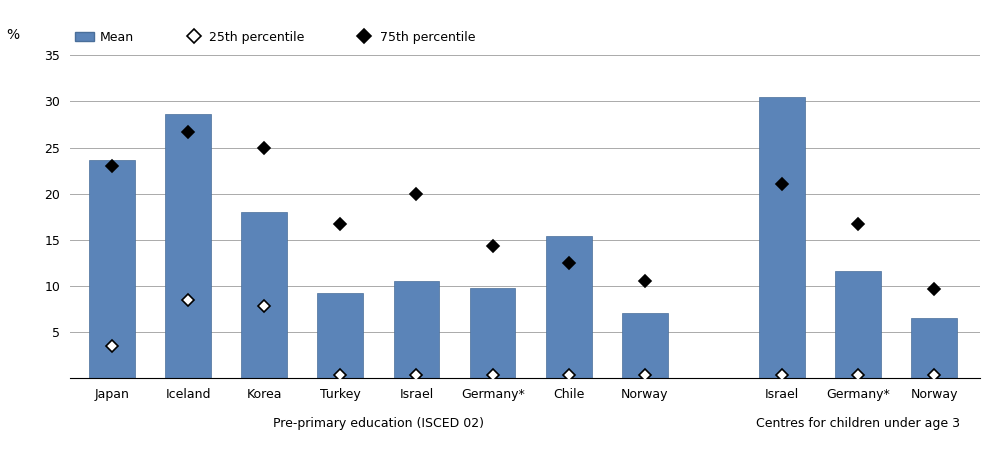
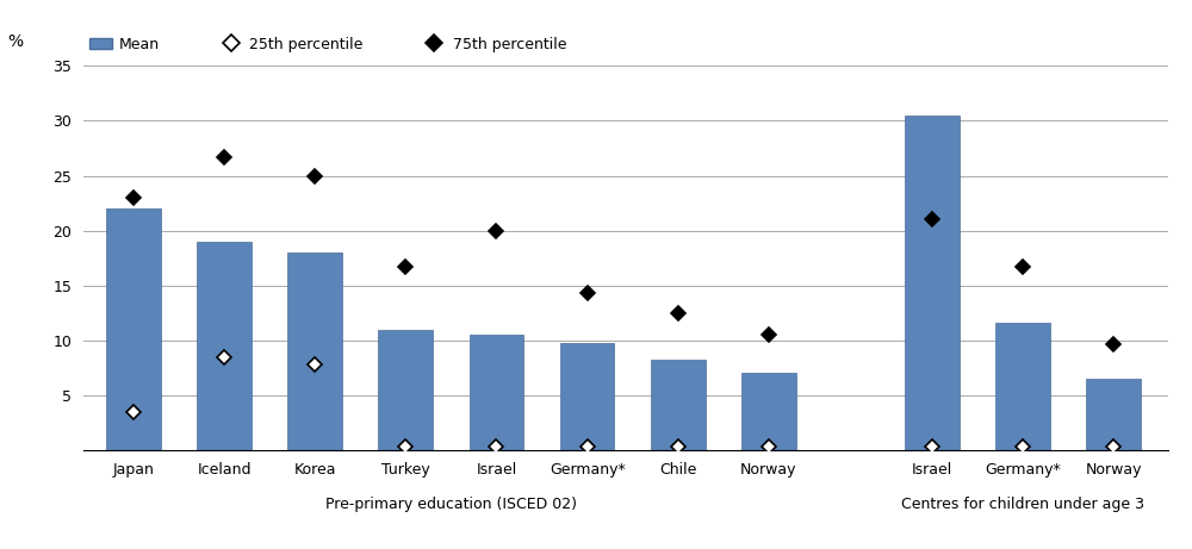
Japan: 23.6 -> 22.0
Iceland: 28.6 -> 19.0
Turkey: 9.2 -> 11.0
Chile: 15.4 -> 8.2
